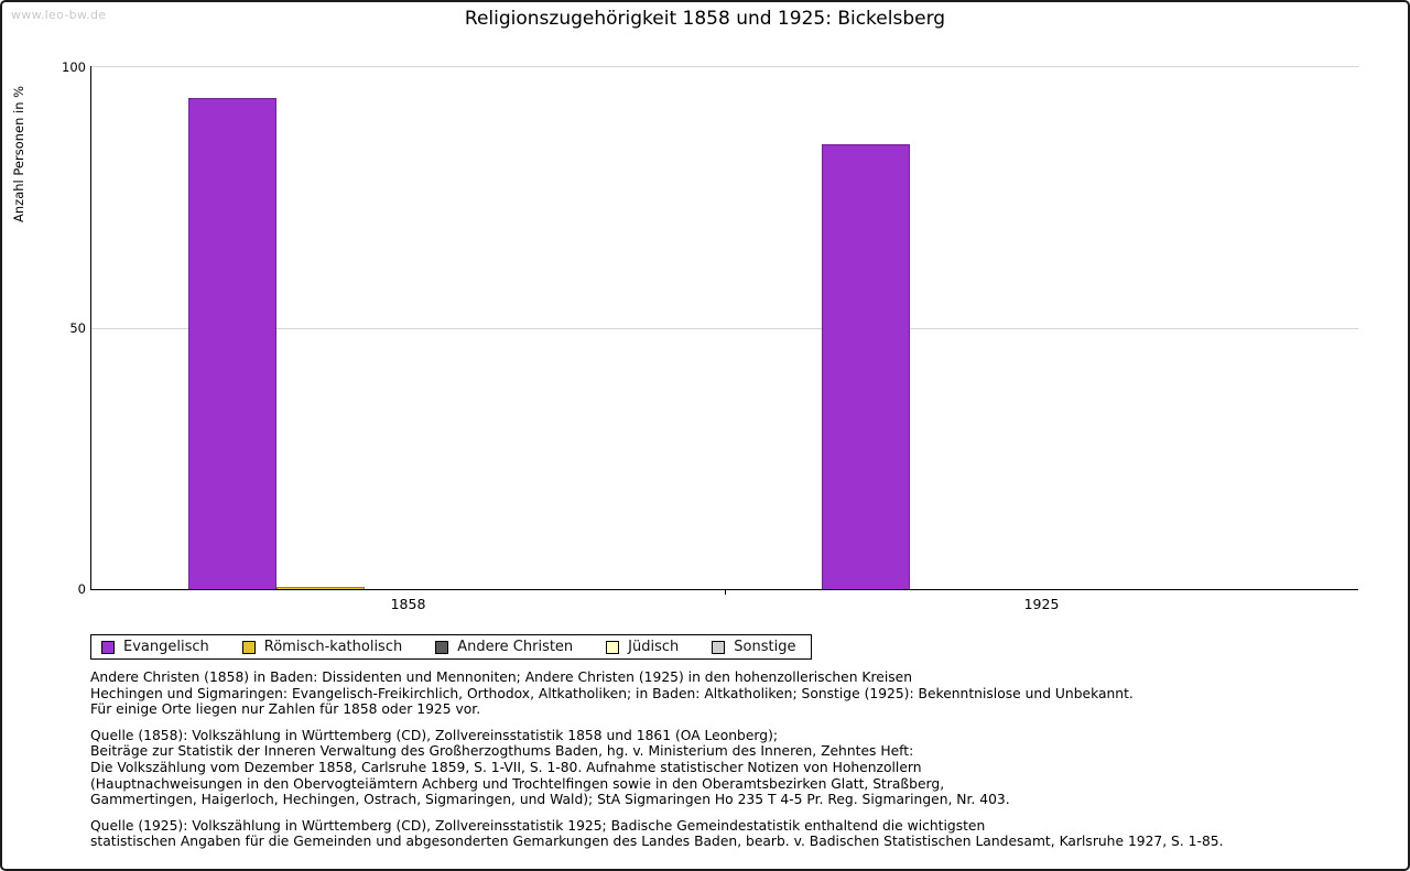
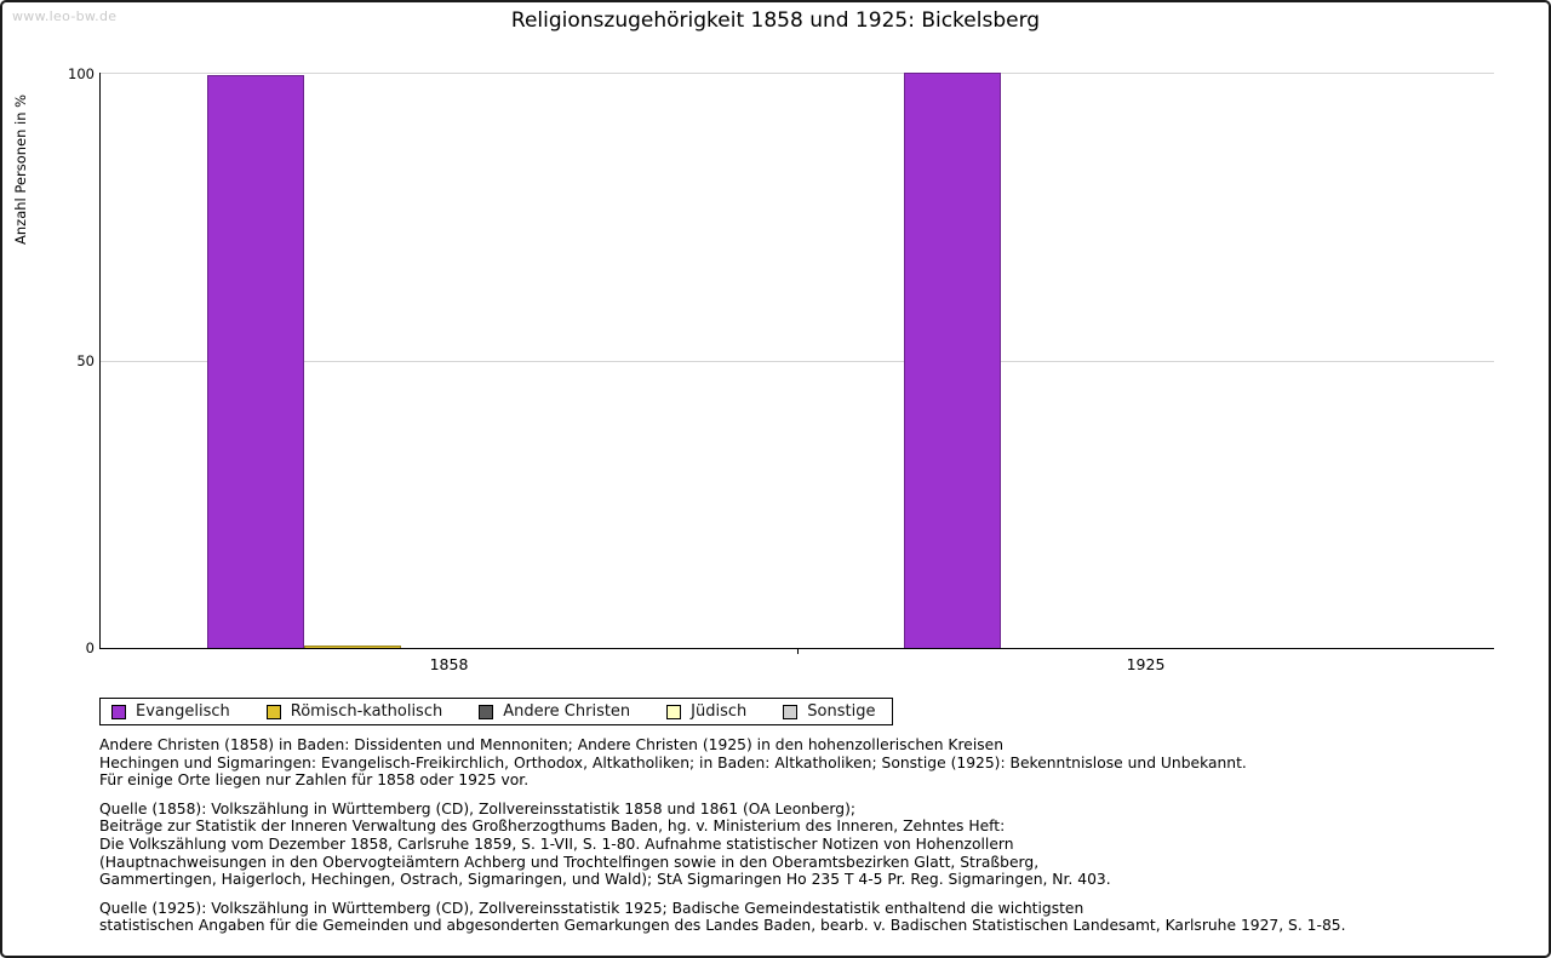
Evangelisch/1858: 94 -> 100
Evangelisch/1925: 85 -> 100
